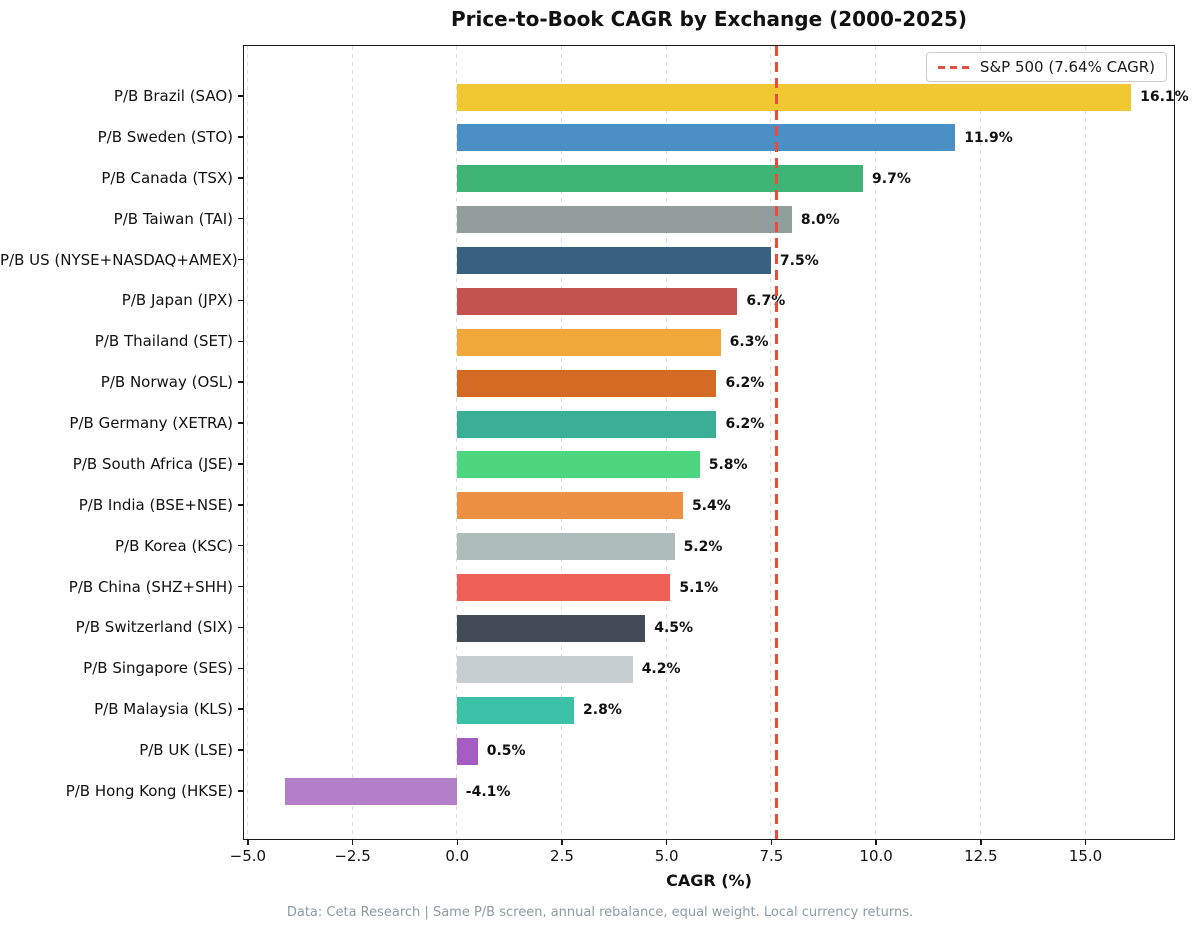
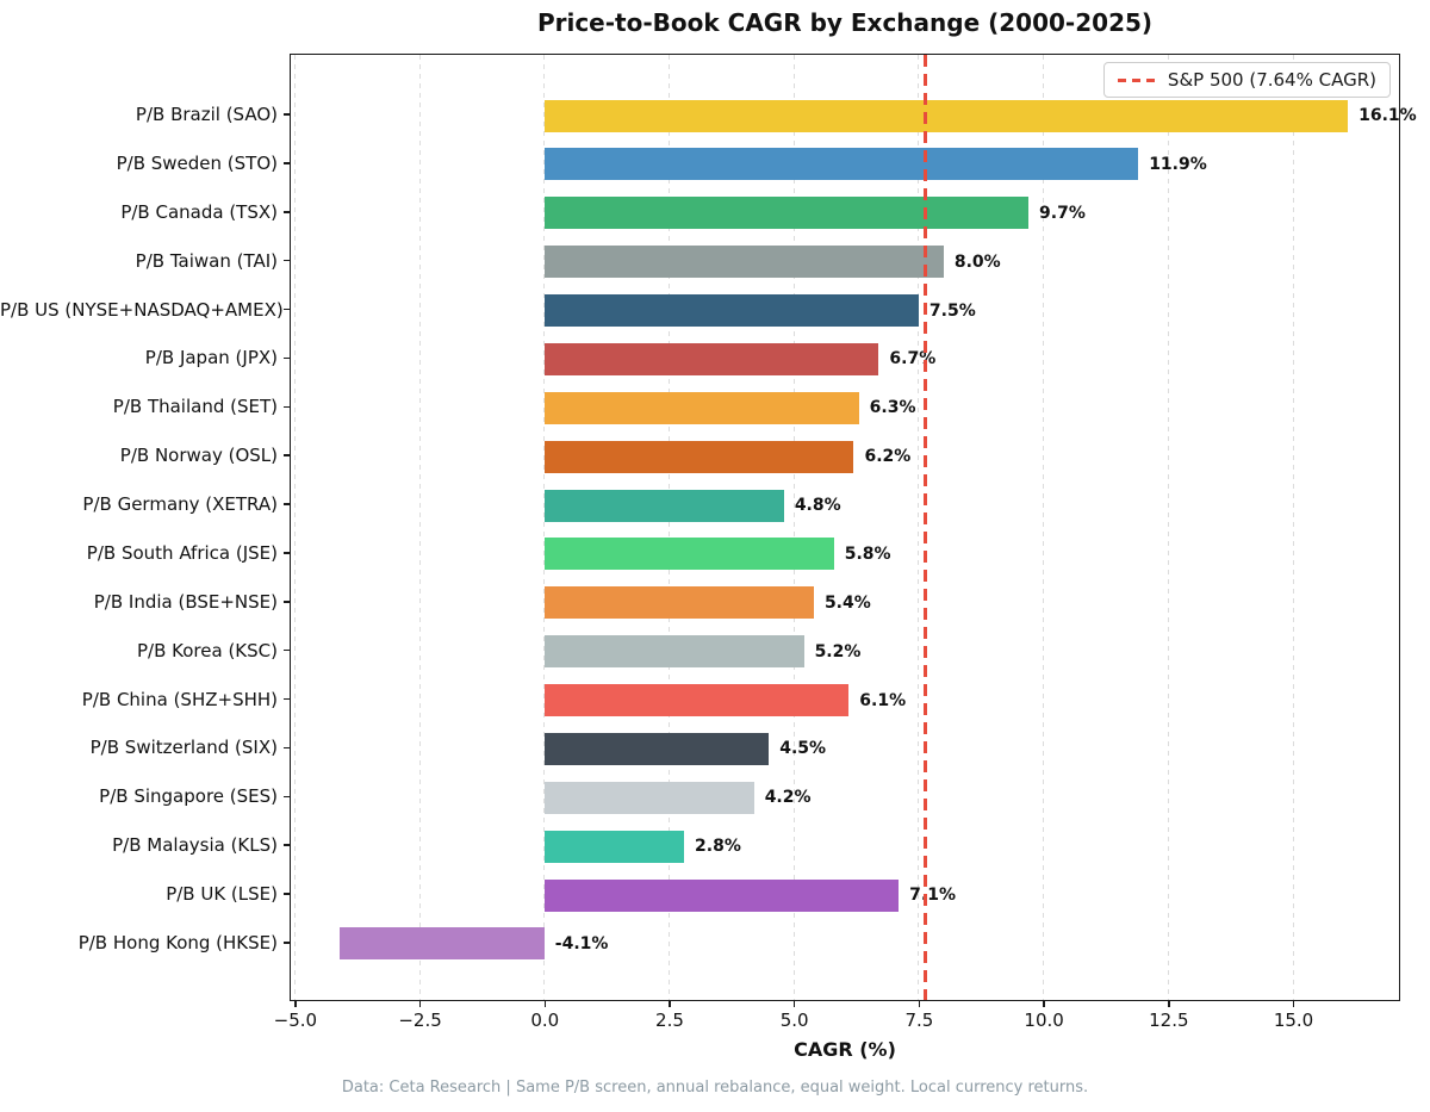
P/B Germany (XETRA): 6.2% -> 4.8%
P/B China (SHZ+SHH): 5.1% -> 6.1%
P/B UK (LSE): 0.5% -> 7.1%
